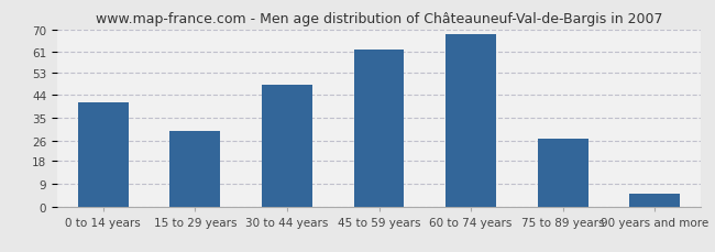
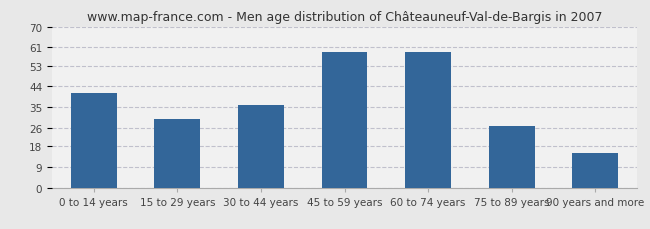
30 to 44 years: 48 -> 36
45 to 59 years: 62 -> 59
60 to 74 years: 68 -> 59
90 years and more: 5 -> 15
